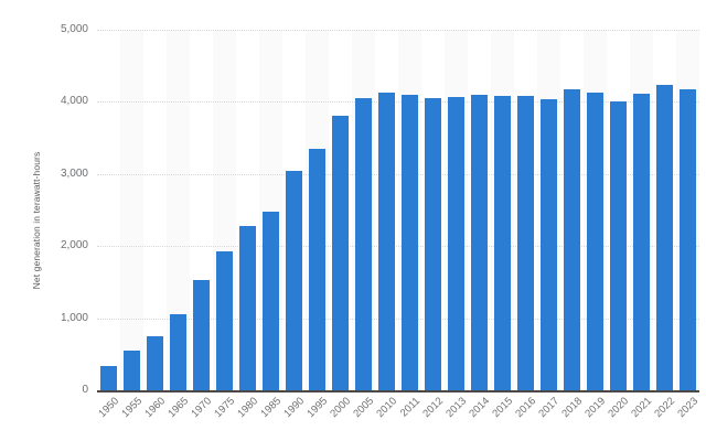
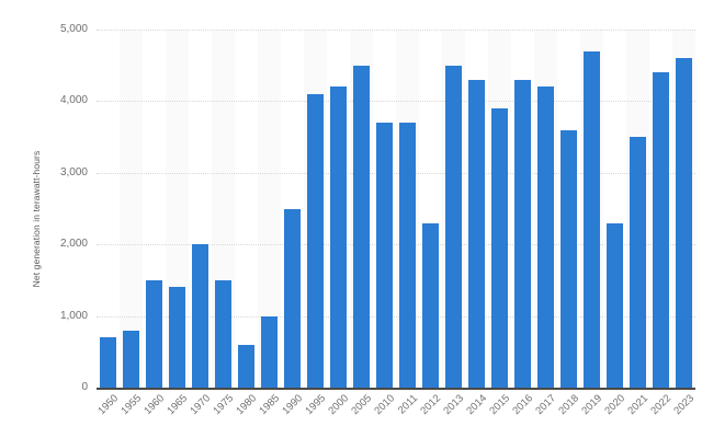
1950: 300 -> 700
1955: 500 -> 800
1960: 800 -> 1500
1965: 1100 -> 1400
1970: 1500 -> 2000
1975: 1900 -> 1500
1980: 2300 -> 600
1985: 2500 -> 1000
1990: 3000 -> 2500
1995: 3400 -> 4100
2000: 3800 -> 4200
2005: 4100 -> 4500
2010: 4100 -> 3700
2011: 4100 -> 3700
2012: 4000 -> 2300
2013: 4100 -> 4500
2014: 4100 -> 4300
2015: 4100 -> 3900
2016: 4100 -> 4300
2017: 4000 -> 4200
2018: 4200 -> 3600
2019: 4100 -> 4700
2020: 4000 -> 2300
2021: 4100 -> 3500
2022: 4200 -> 4400
2023: 4200 -> 4600
